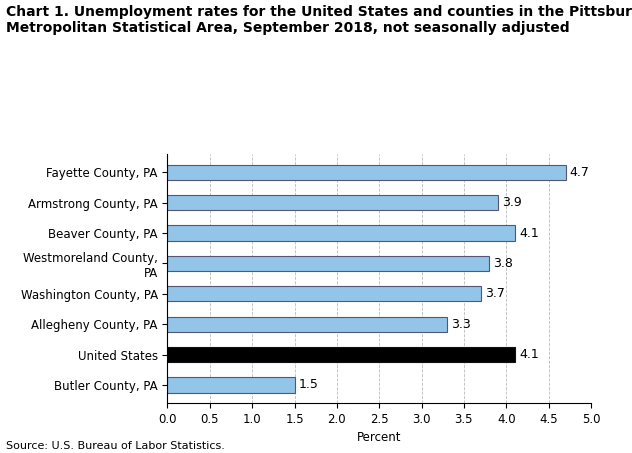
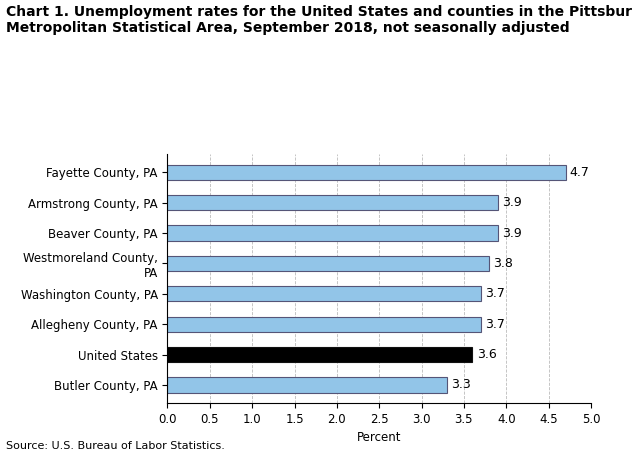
Beaver County, PA: 4.1 -> 3.9
Allegheny County, PA: 3.3 -> 3.7
United States: 4.1 -> 3.6
Butler County, PA: 1.5 -> 3.3
